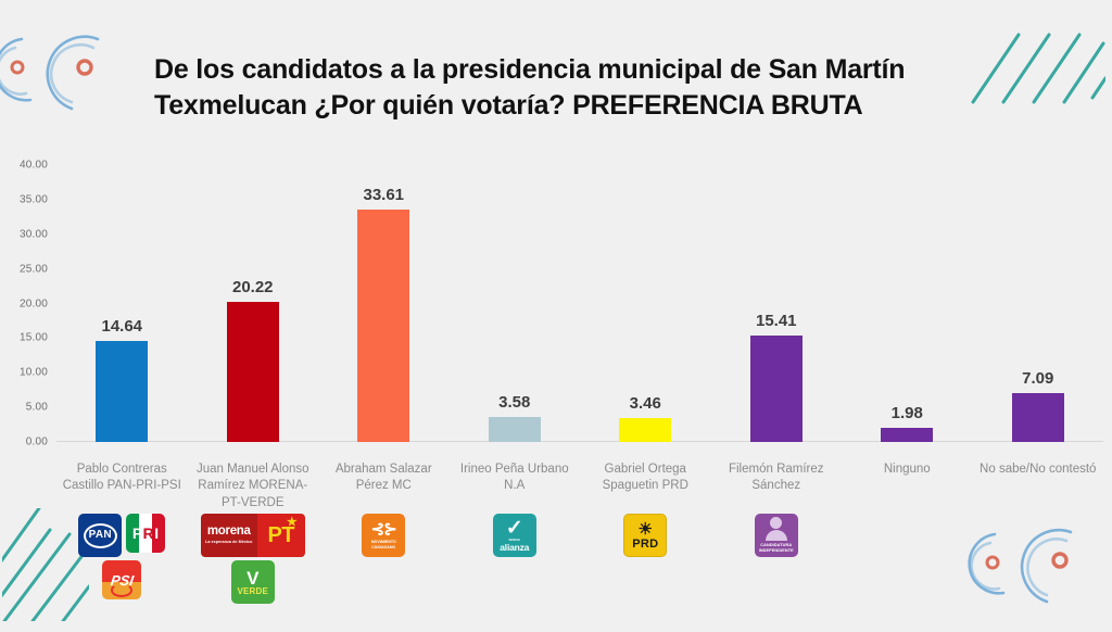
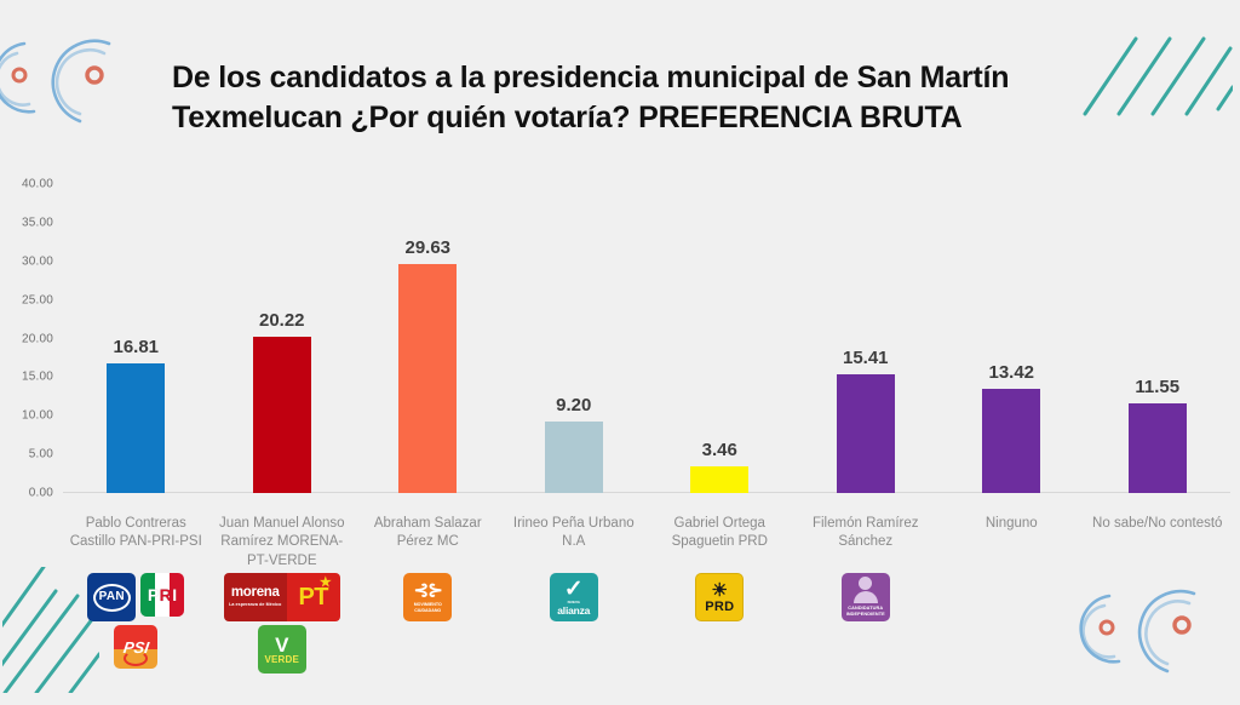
Pablo Contreras Castillo PAN-PRI-PSI: 14.64 -> 16.81
Abraham Salazar Pérez MC: 33.61 -> 29.63
Irineo Peña Urbano N.A: 3.58 -> 9.20
Ninguno: 1.98 -> 13.42
No sabe/No contestó: 7.09 -> 11.55
